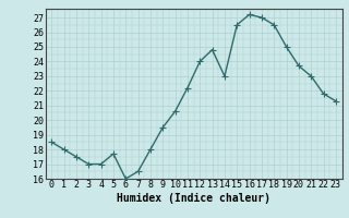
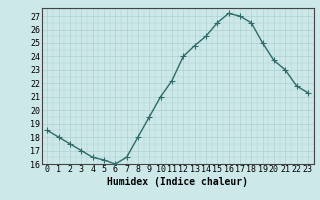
4: 17.0 -> 16.5
5: 17.7 -> 16.3
10: 20.6 -> 21.0
14: 23.0 -> 25.5
